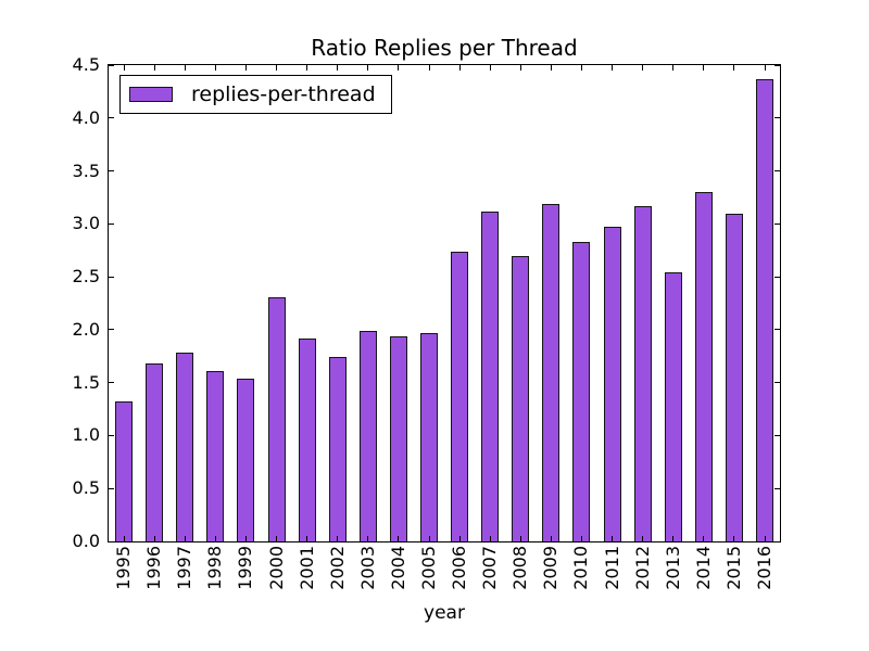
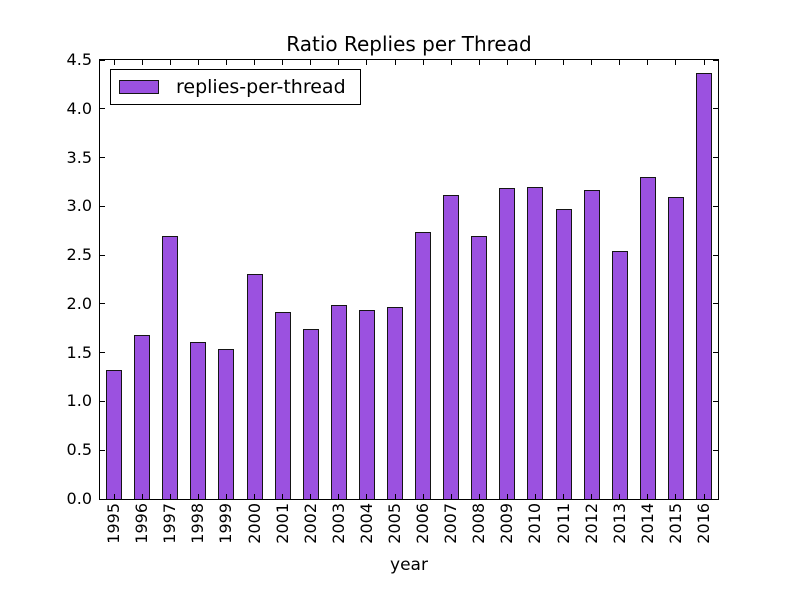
1997: 1.8 -> 2.7
2010: 2.8 -> 3.2
